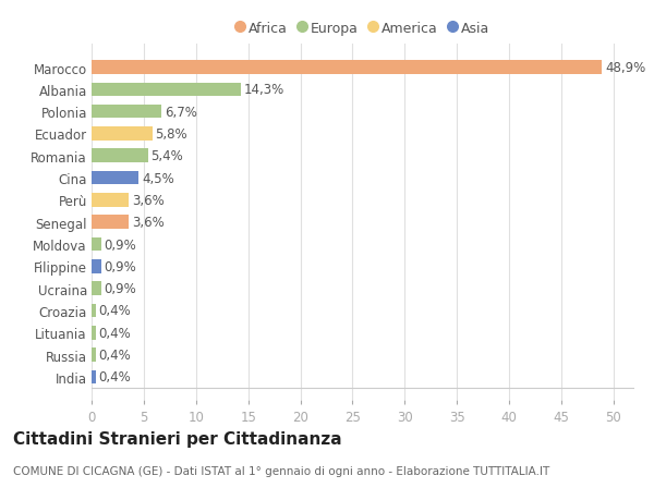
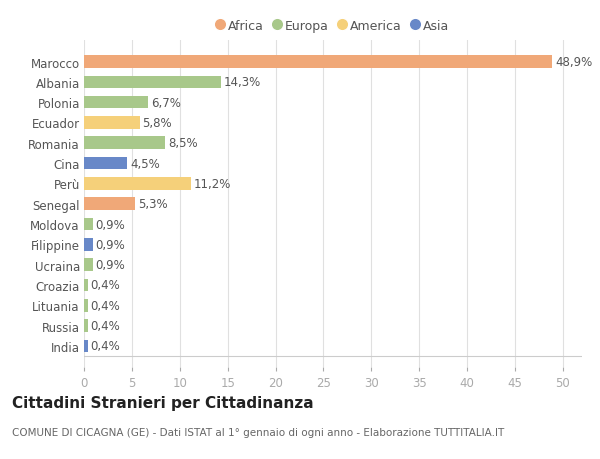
Romania: 5,4% -> 8,5%
Perù: 3,6% -> 11,2%
Senegal: 3,6% -> 5,3%
